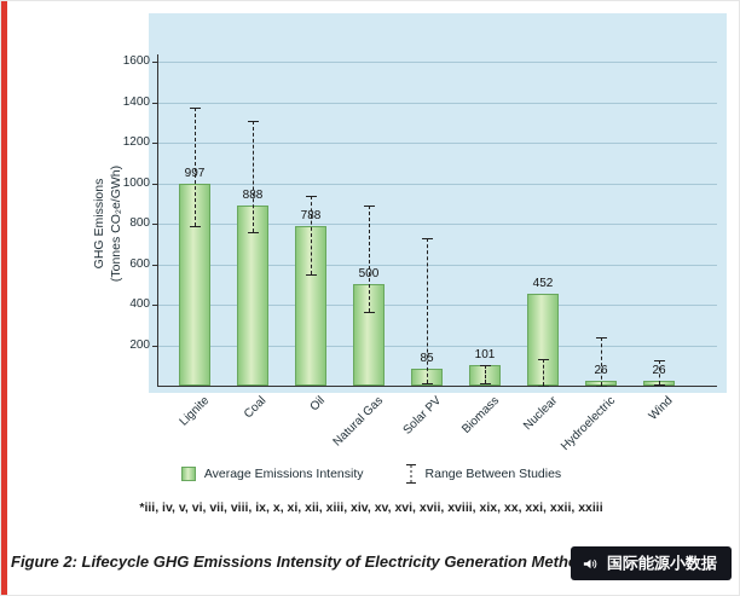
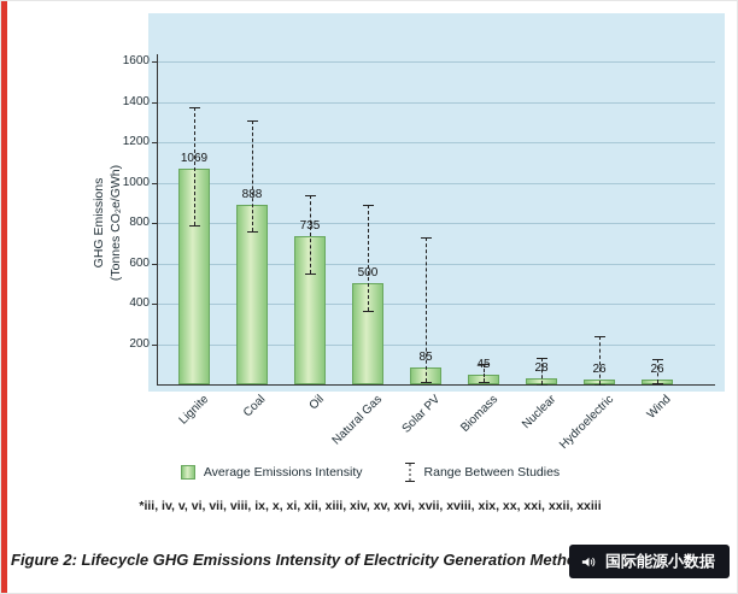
Lignite: 997 -> 1069
Oil: 788 -> 735
Biomass: 101 -> 45
Nuclear: 452 -> 28
